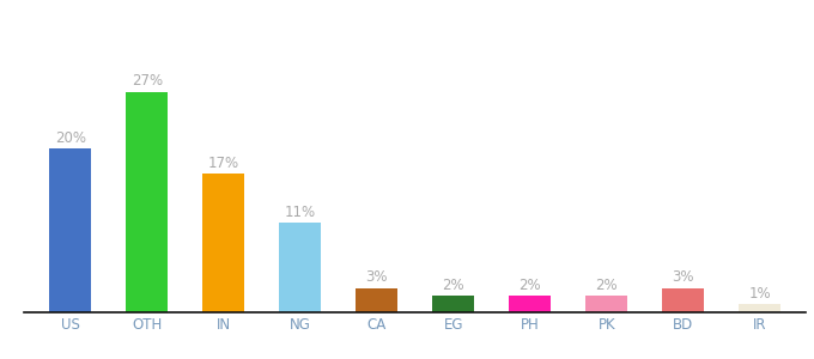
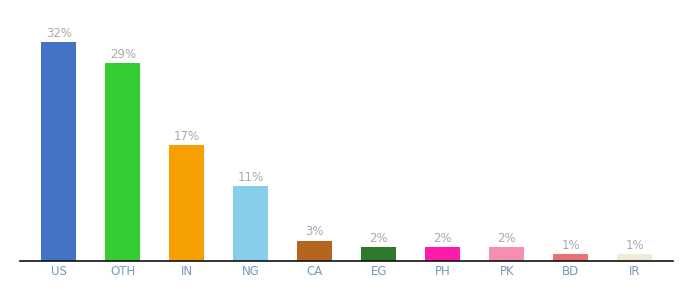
US: 20% -> 32%
OTH: 27% -> 29%
BD: 3% -> 1%
